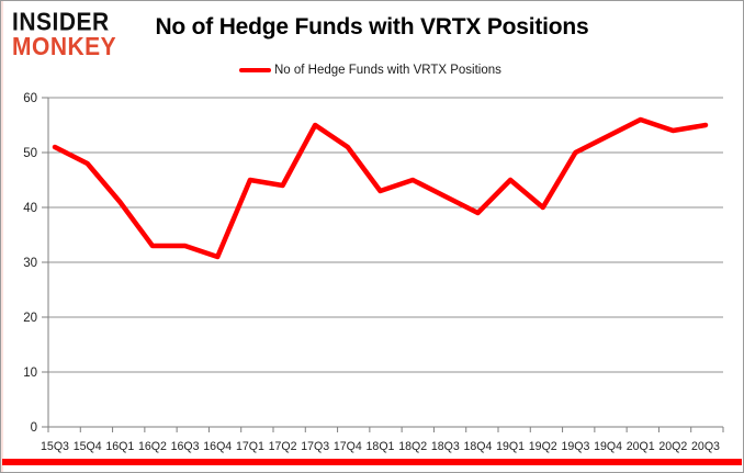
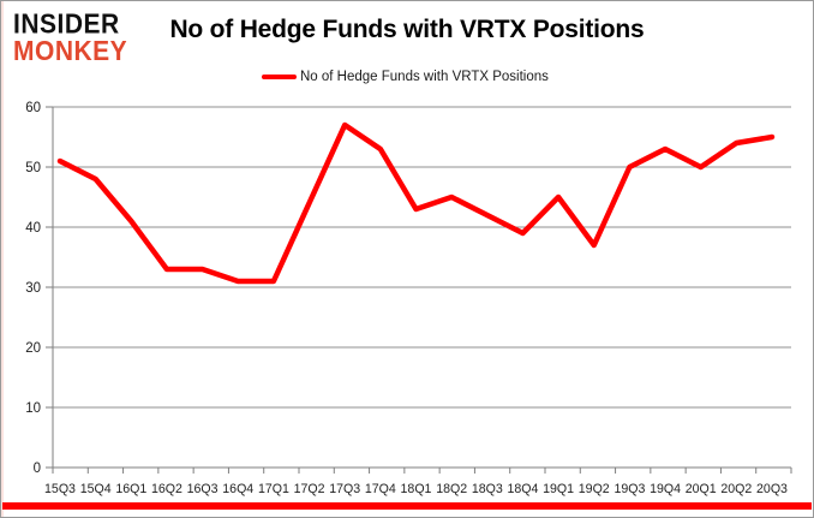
17Q1: 45 -> 31
17Q3: 55 -> 57
17Q4: 51 -> 53
19Q2: 40 -> 37
20Q1: 56 -> 50
